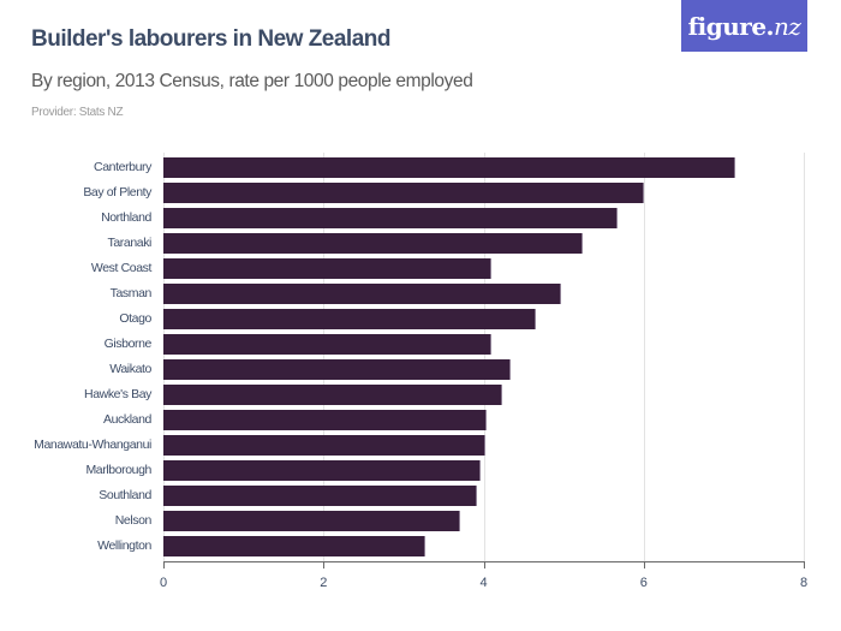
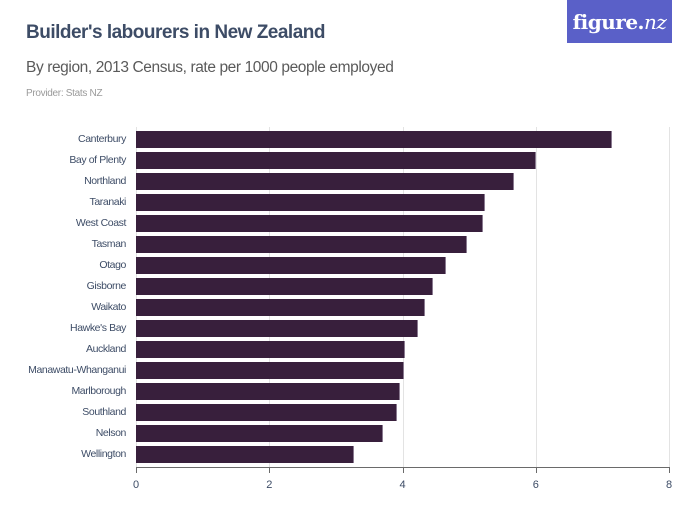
West Coast: 4.1 -> 5.2
Gisborne: 4.1 -> 4.5
